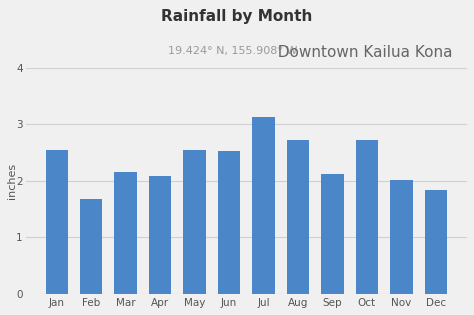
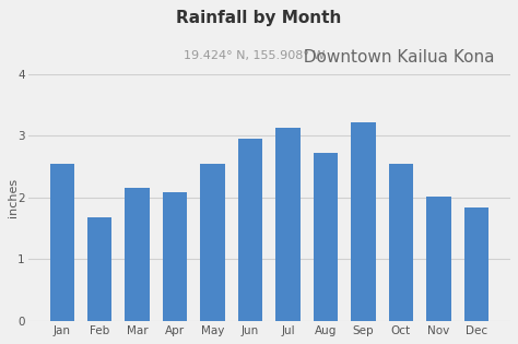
Jun: 2.52 -> 2.95
Sep: 2.12 -> 3.22
Oct: 2.72 -> 2.55
